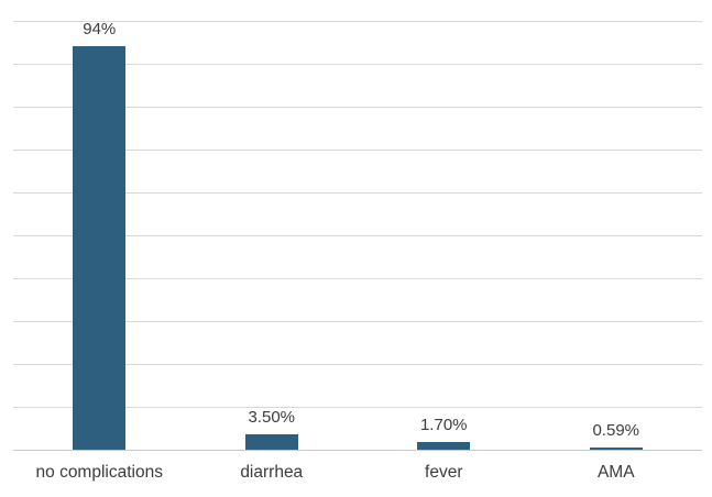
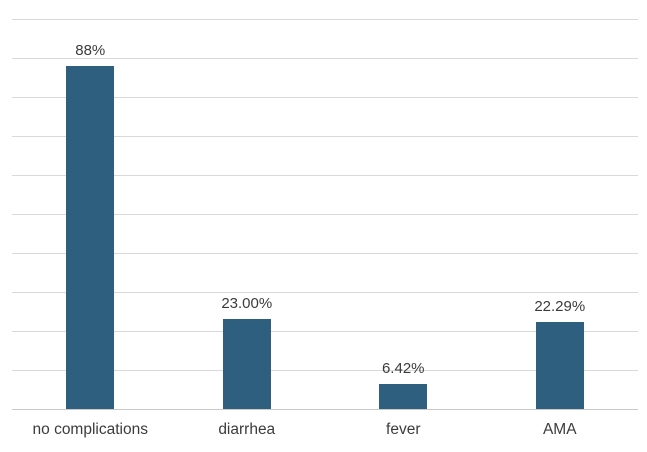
no complications: 94% -> 88%
diarrhea: 3.50% -> 23.00%
fever: 1.70% -> 6.42%
AMA: 0.59% -> 22.29%
